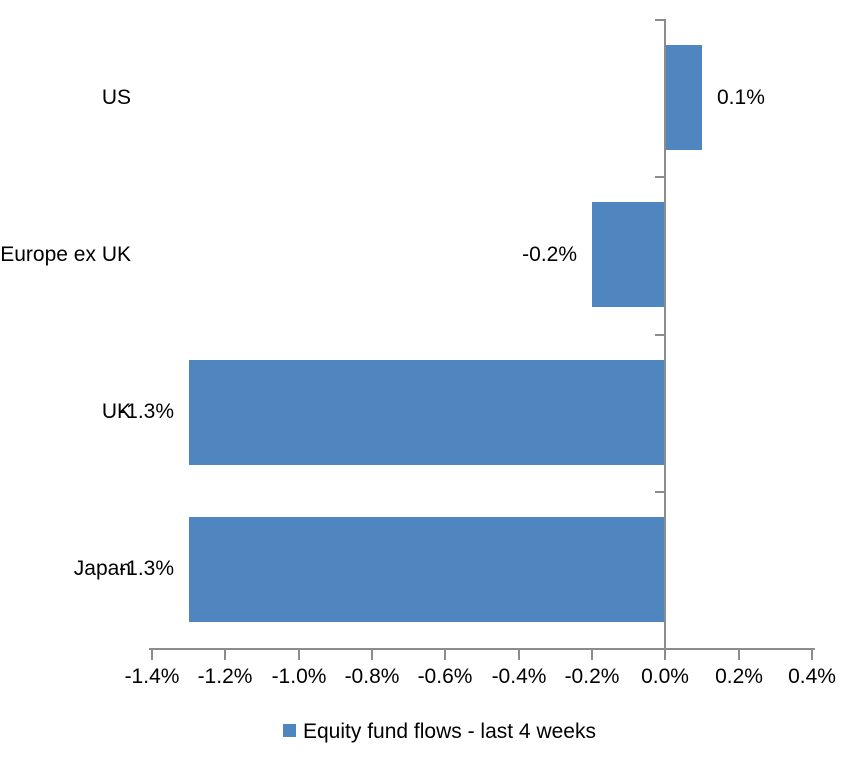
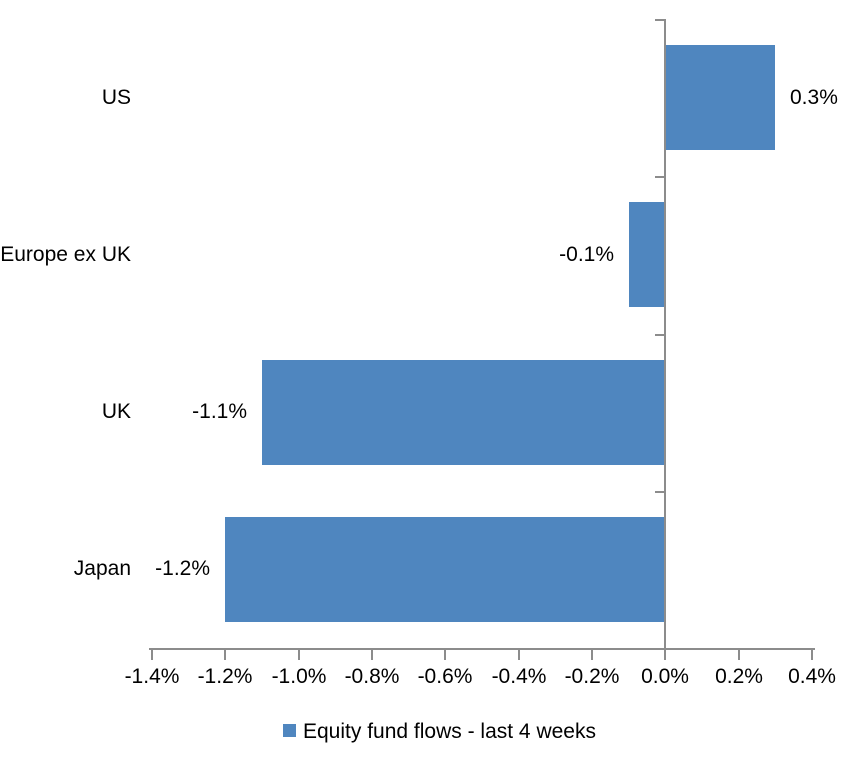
US: 0.1% -> 0.3%
Europe ex UK: -0.2% -> -0.1%
UK: -1.3% -> -1.1%
Japan: -1.3% -> -1.2%
